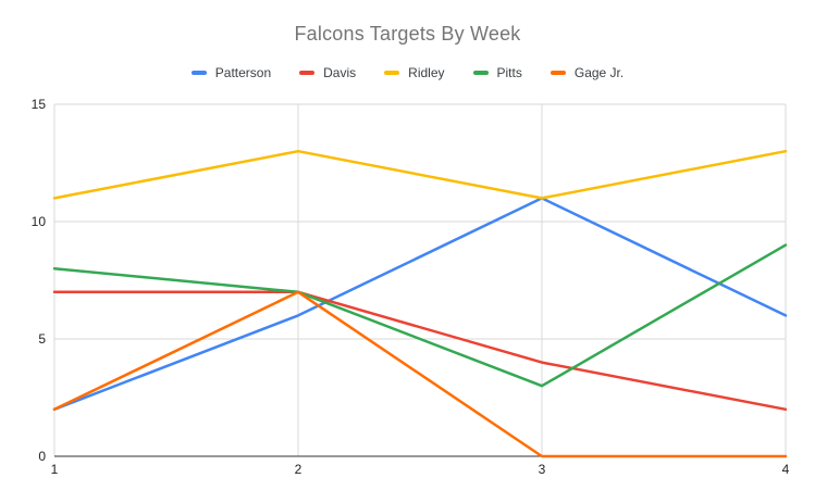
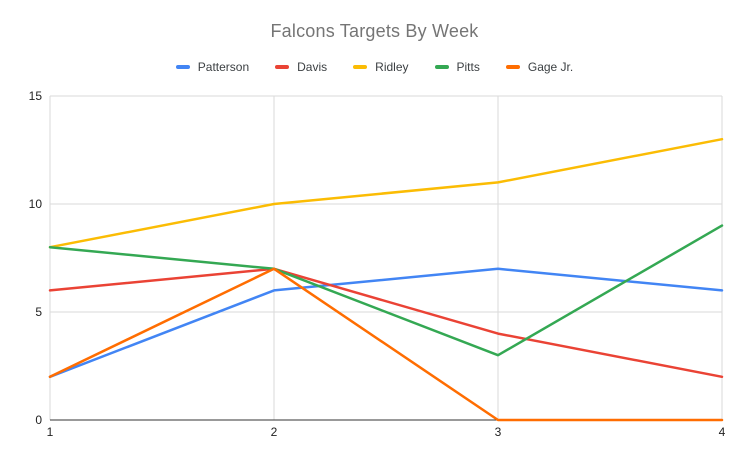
Davis/1: 7 -> 6
Ridley/1: 11 -> 8
Ridley/2: 13 -> 10
Patterson/3: 11 -> 7
